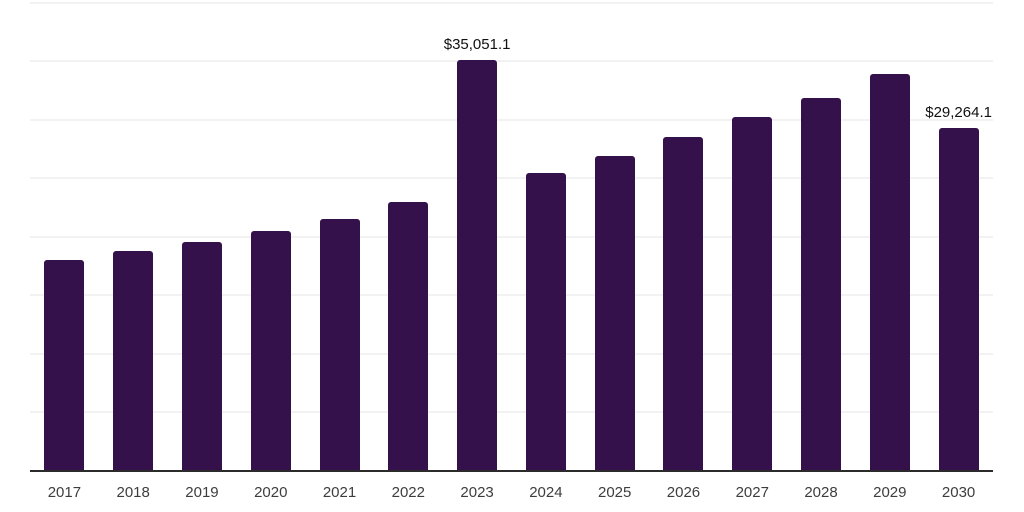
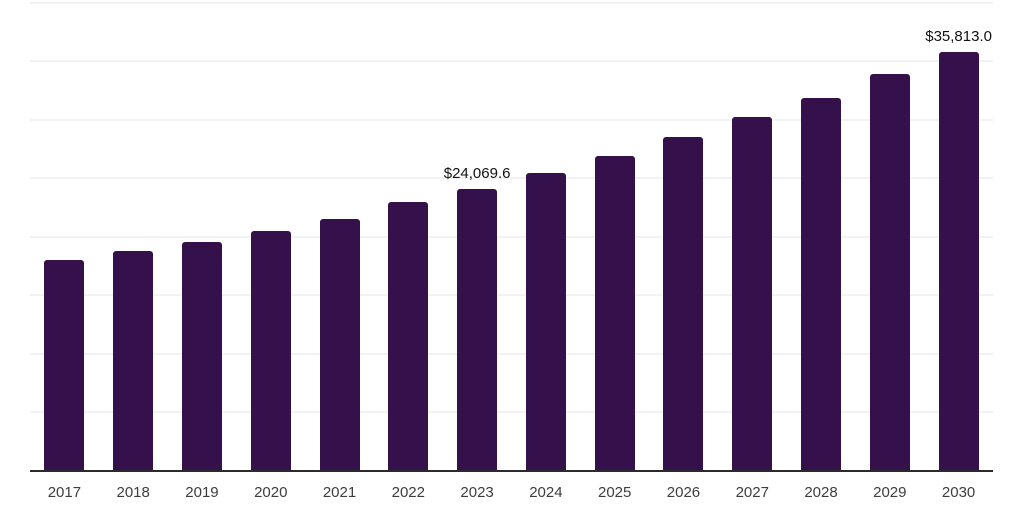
2023: $35,051.1 -> $24,069.6
2030: $29,264.1 -> $35,813.0
